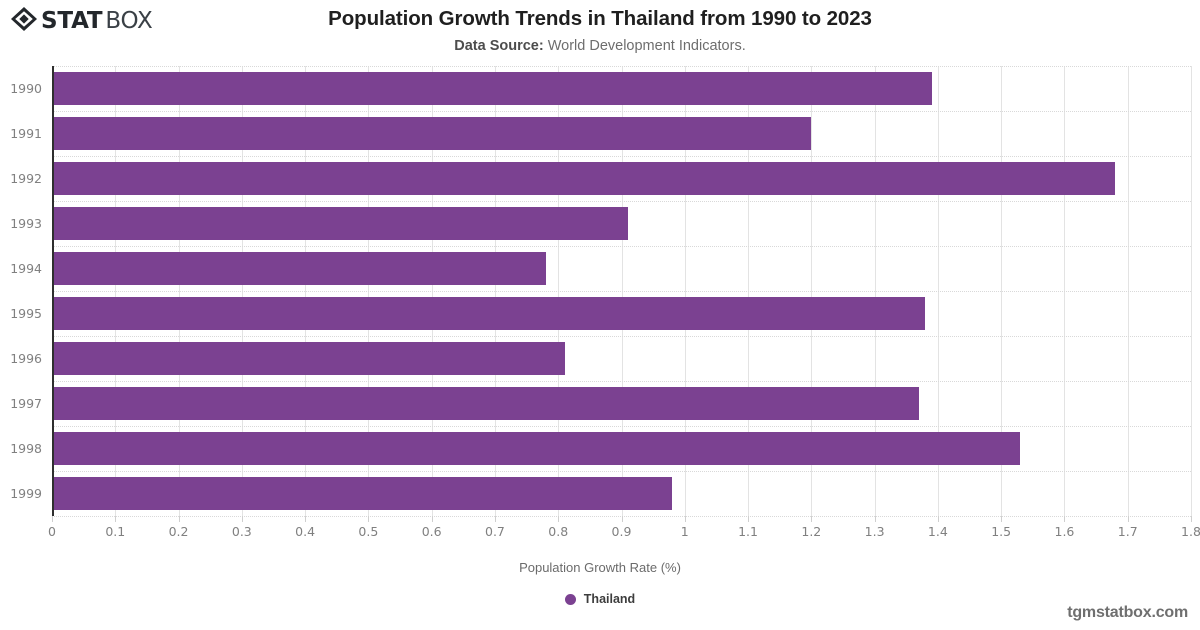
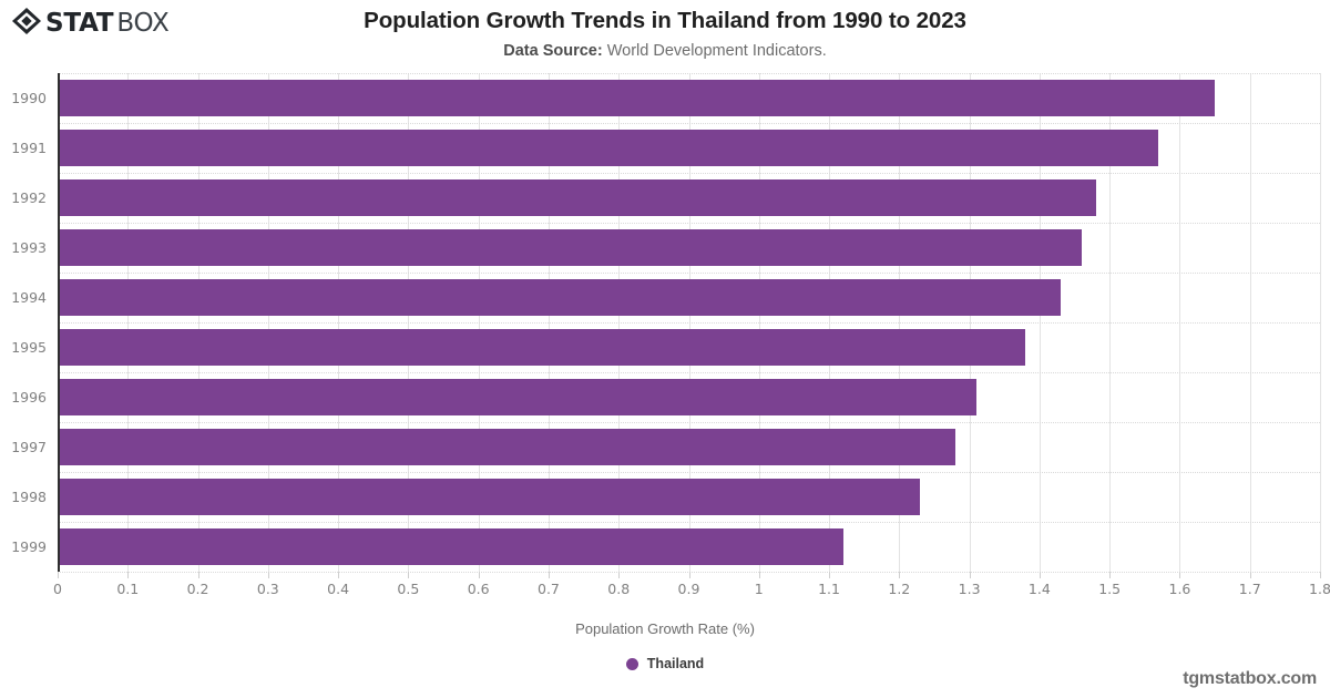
1990: 1.39 -> 1.65
1991: 1.20 -> 1.57
1992: 1.68 -> 1.48
1993: 0.91 -> 1.46
1994: 0.78 -> 1.43
1996: 0.81 -> 1.31
1997: 1.37 -> 1.28
1998: 1.53 -> 1.23
1999: 0.98 -> 1.12
